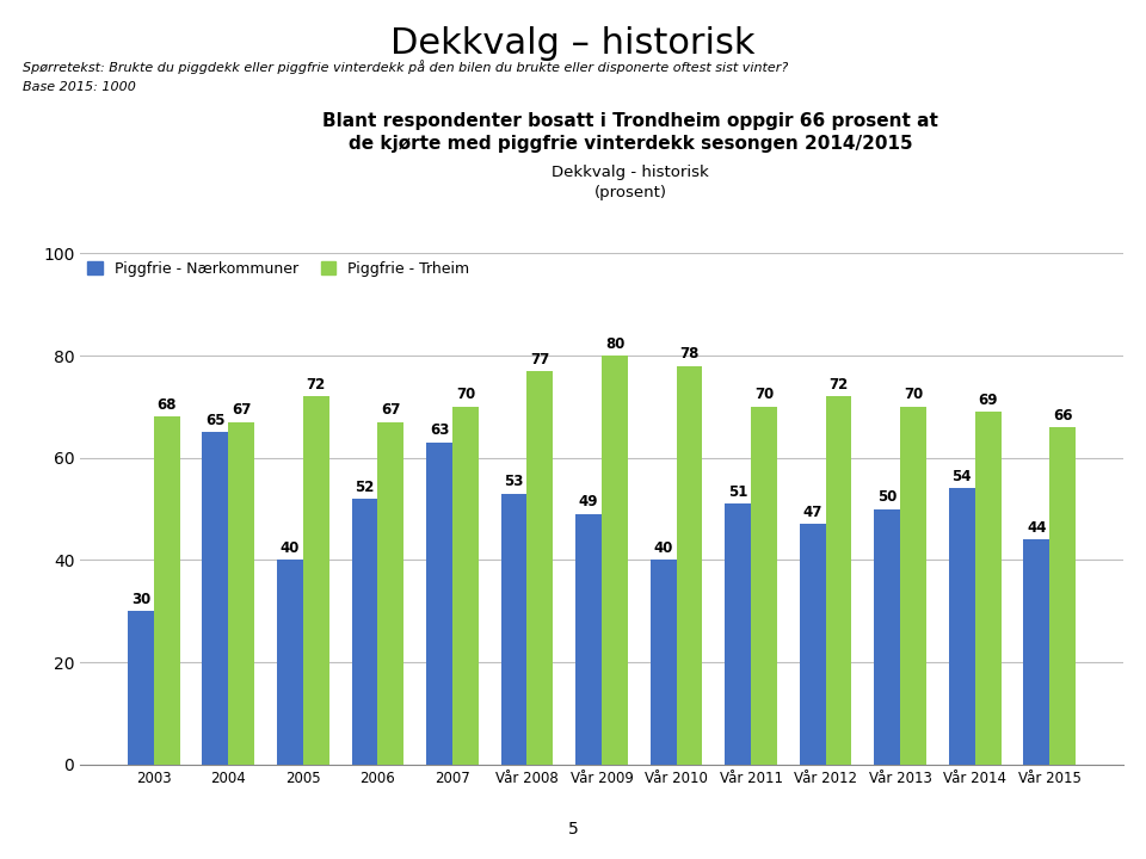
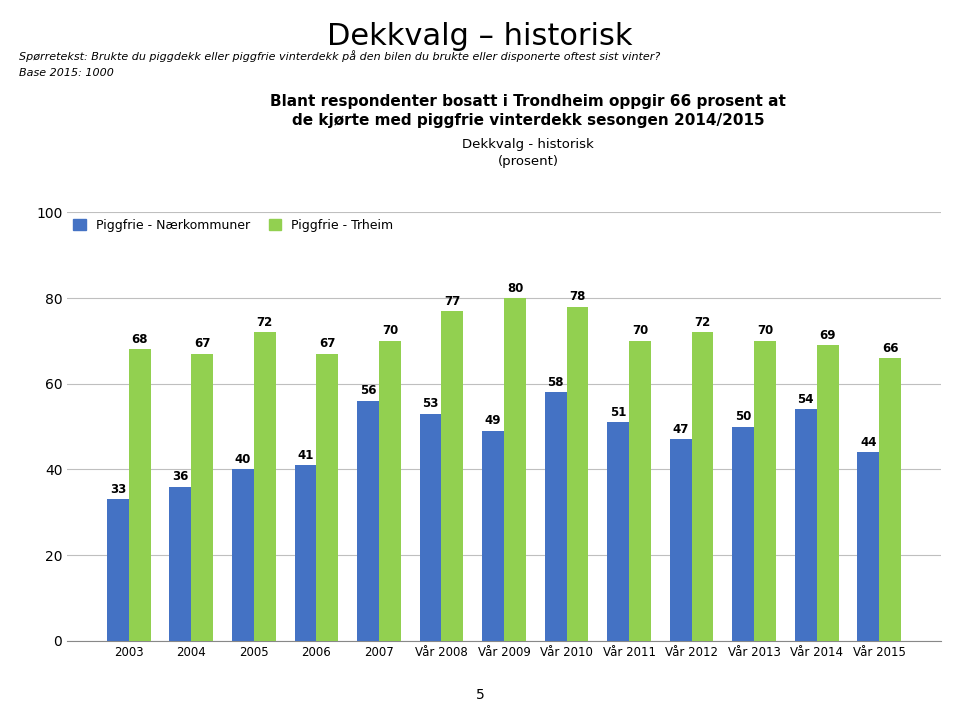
Piggfrie - Nærkommuner/2003: 30 -> 33
Piggfrie - Nærkommuner/2004: 65 -> 36
Piggfrie - Nærkommuner/2006: 52 -> 41
Piggfrie - Nærkommuner/2007: 63 -> 56
Piggfrie - Nærkommuner/Vår 2010: 40 -> 58
